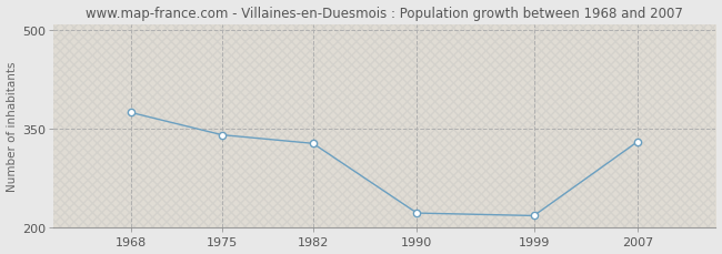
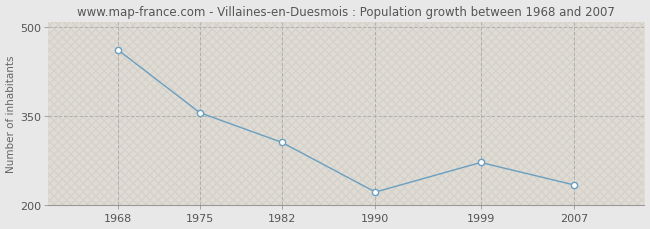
1968: 375 -> 462
1975: 341 -> 356
1982: 328 -> 306
1999: 218 -> 272
2007: 331 -> 234
